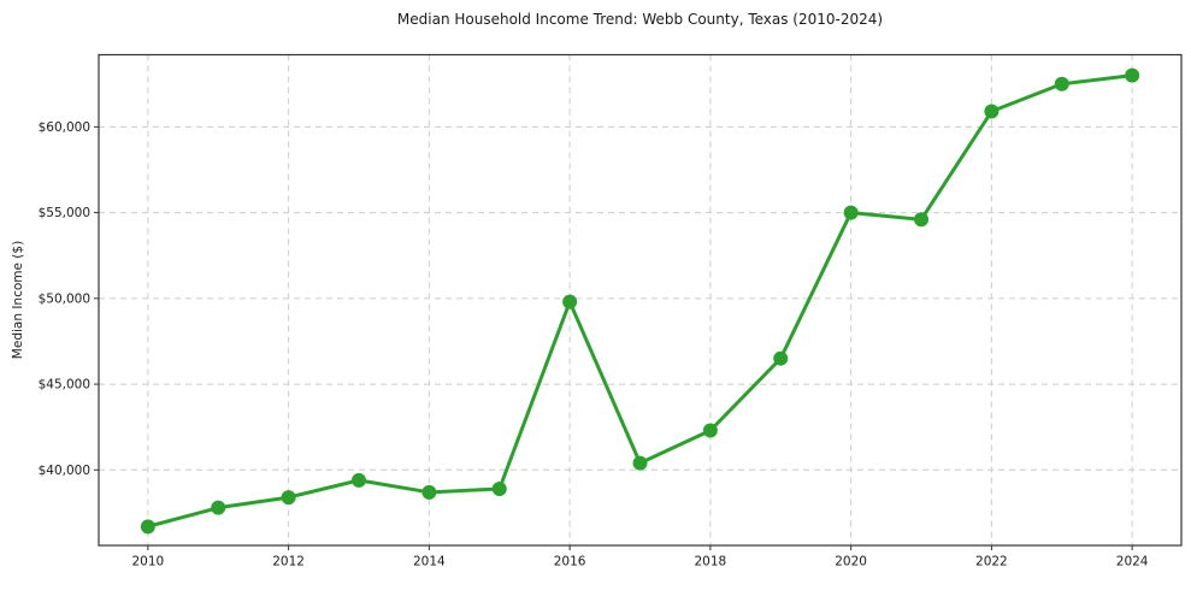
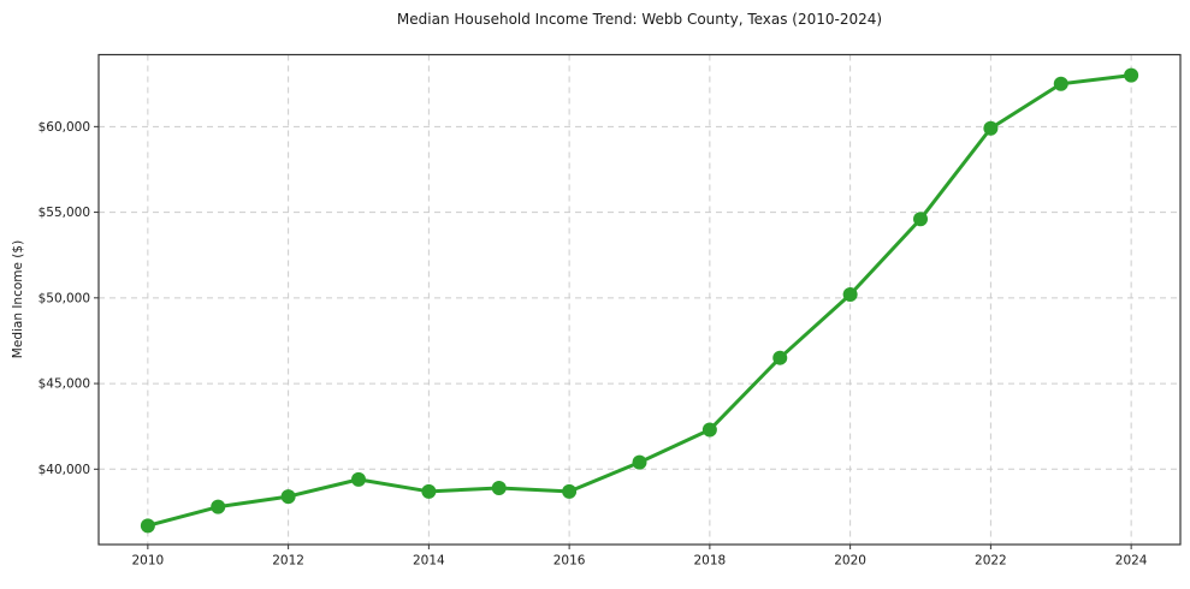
2016: $49800 -> $38700
2020: $55000 -> $50200
2022: $60900 -> $59900
